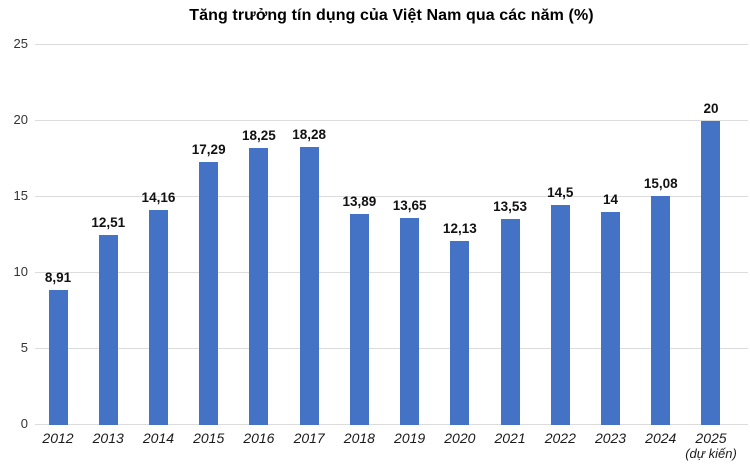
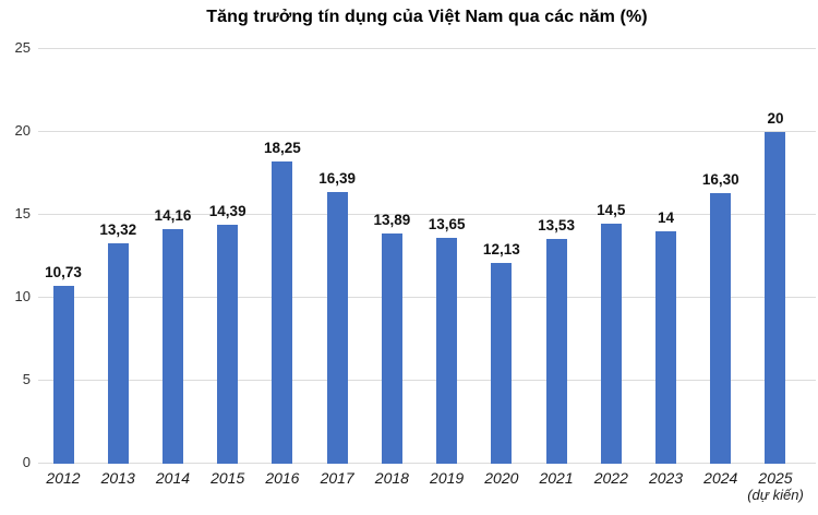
2012: 8,91 -> 10,73
2013: 12,51 -> 13,32
2015: 17,29 -> 14,39
2017: 18,28 -> 16,39
2024: 15,08 -> 16,30
